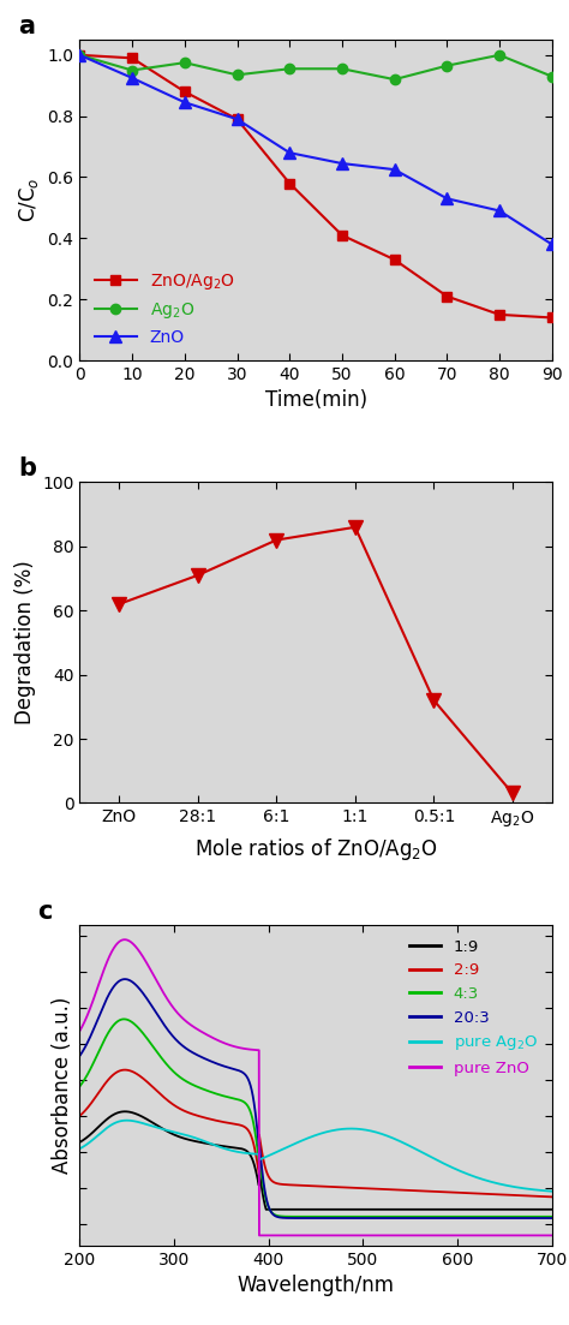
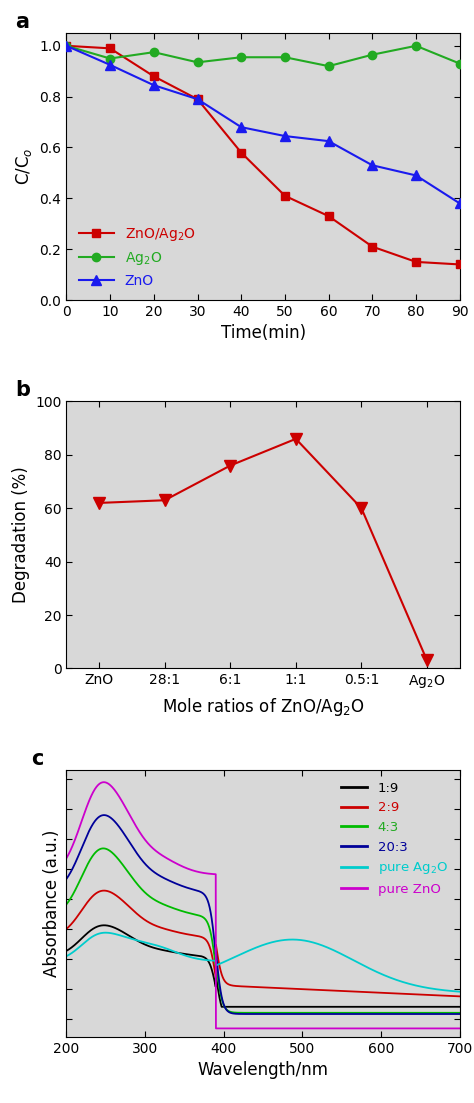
28:1: 71 -> 63
6:1: 82 -> 76
0.5:1: 32 -> 60
